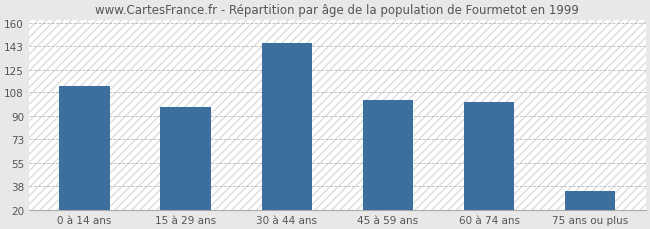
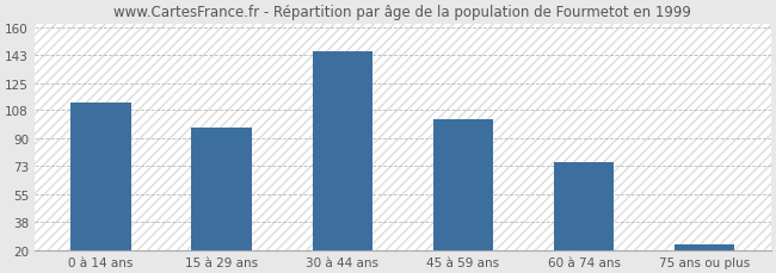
60 à 74 ans: 101 -> 75
75 ans ou plus: 34 -> 24
